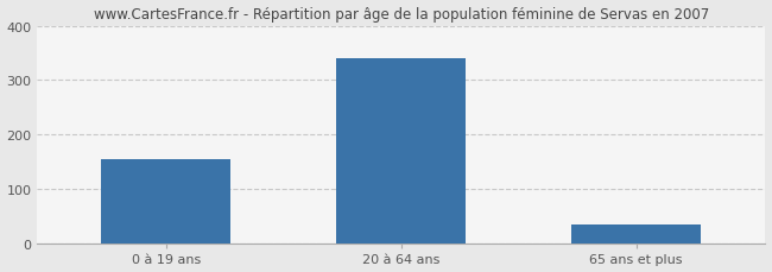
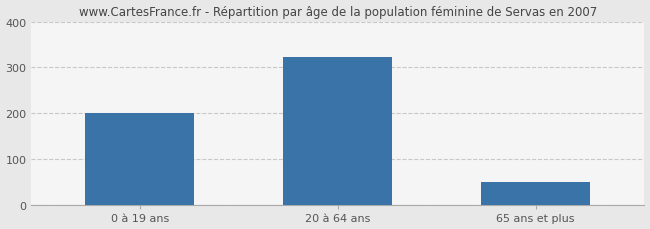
0 à 19 ans: 155 -> 201
20 à 64 ans: 340 -> 323
65 ans et plus: 35 -> 50
